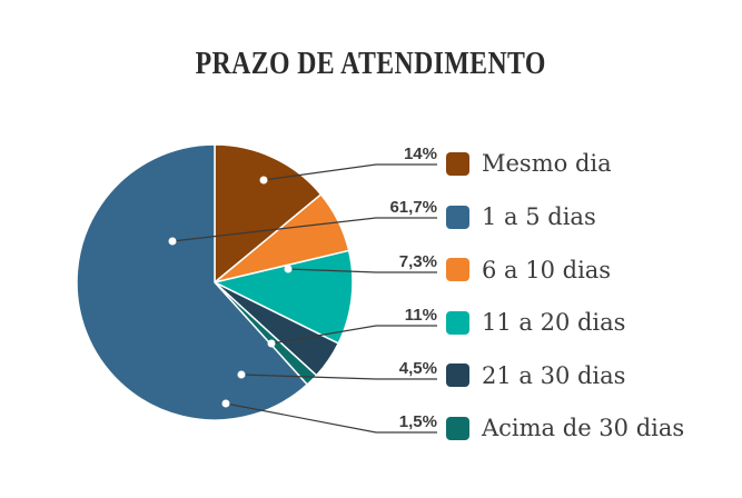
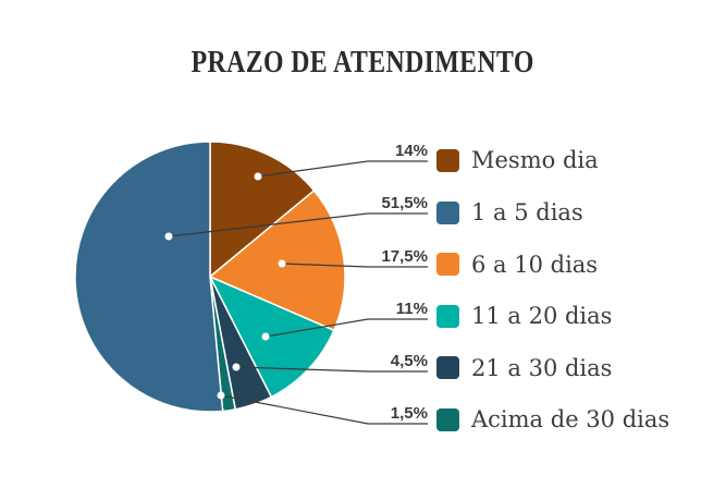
1 a 5 dias: 61,7% -> 51,5%
6 a 10 dias: 7,3% -> 17,5%
